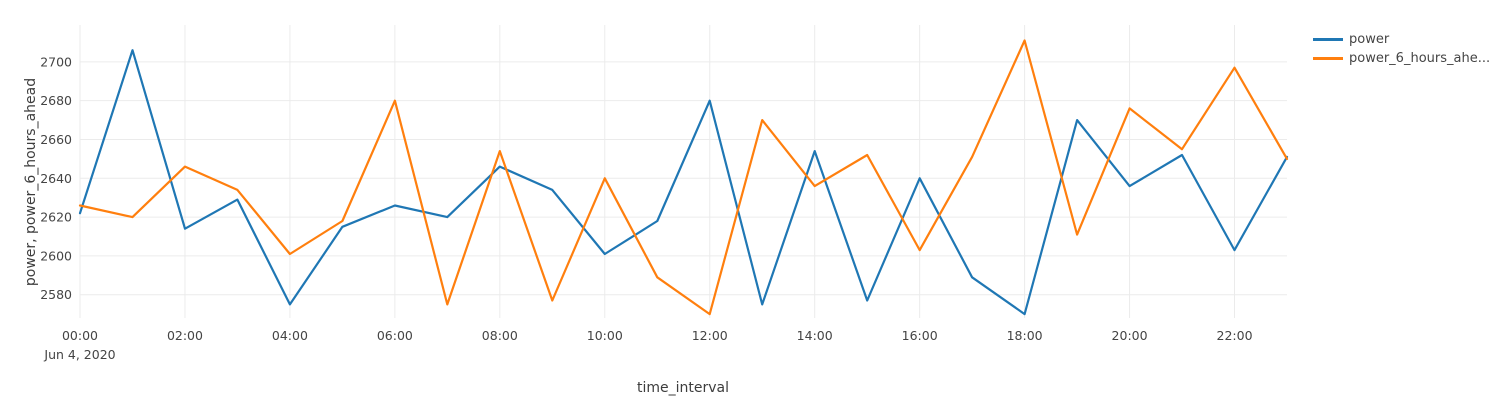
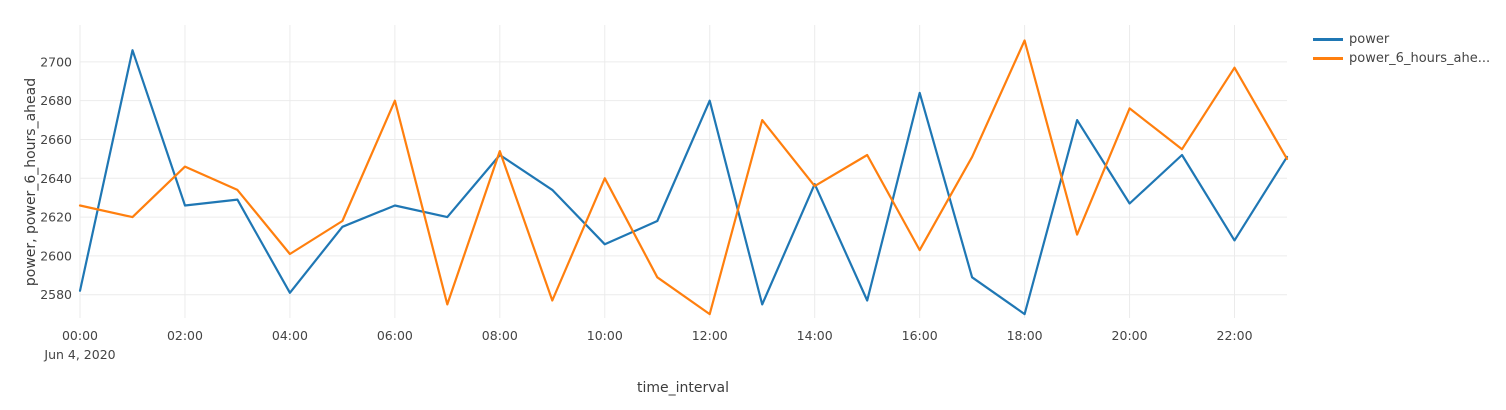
power/00:00: 2622 -> 2582
power/02:00: 2614 -> 2626
power/04:00: 2575 -> 2581
power/08:00: 2646 -> 2652
power/10:00: 2601 -> 2606
power/14:00: 2654 -> 2637
power/16:00: 2640 -> 2684
power/20:00: 2636 -> 2627
power/22:00: 2603 -> 2608
